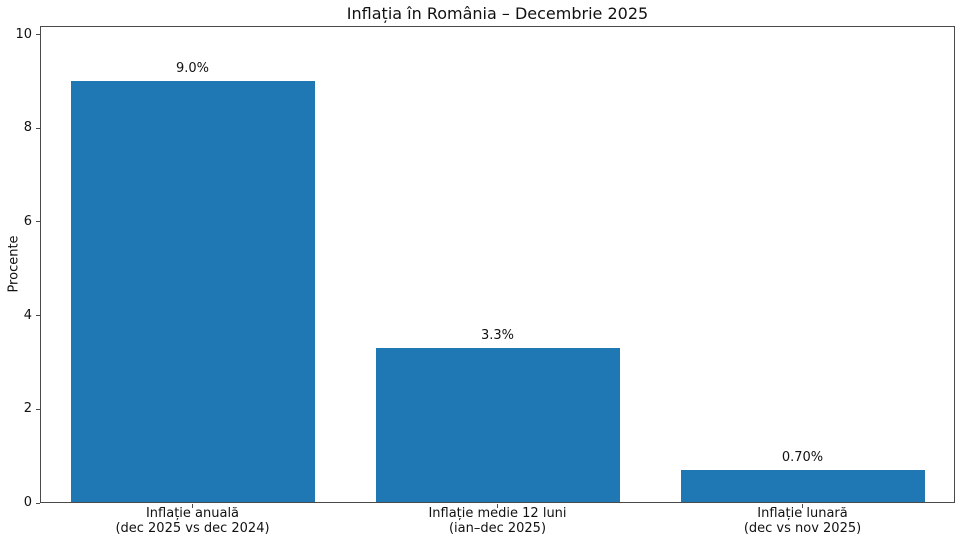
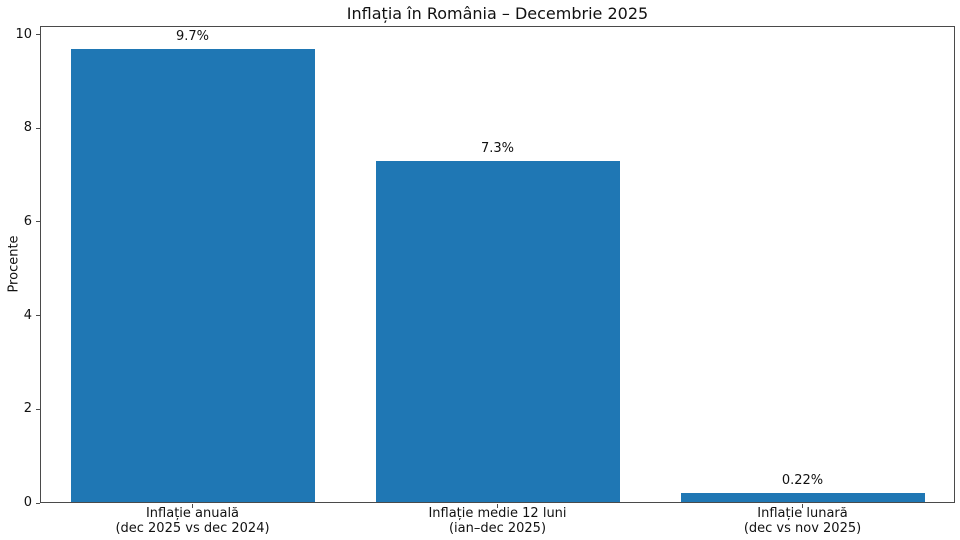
Inflație anuală (dec 2025 vs dec 2024): 9.0% -> 9.7%
Inflație medie 12 luni (ian–dec 2025): 3.3% -> 7.3%
Inflație lunară (dec vs nov 2025): 0.70% -> 0.22%
